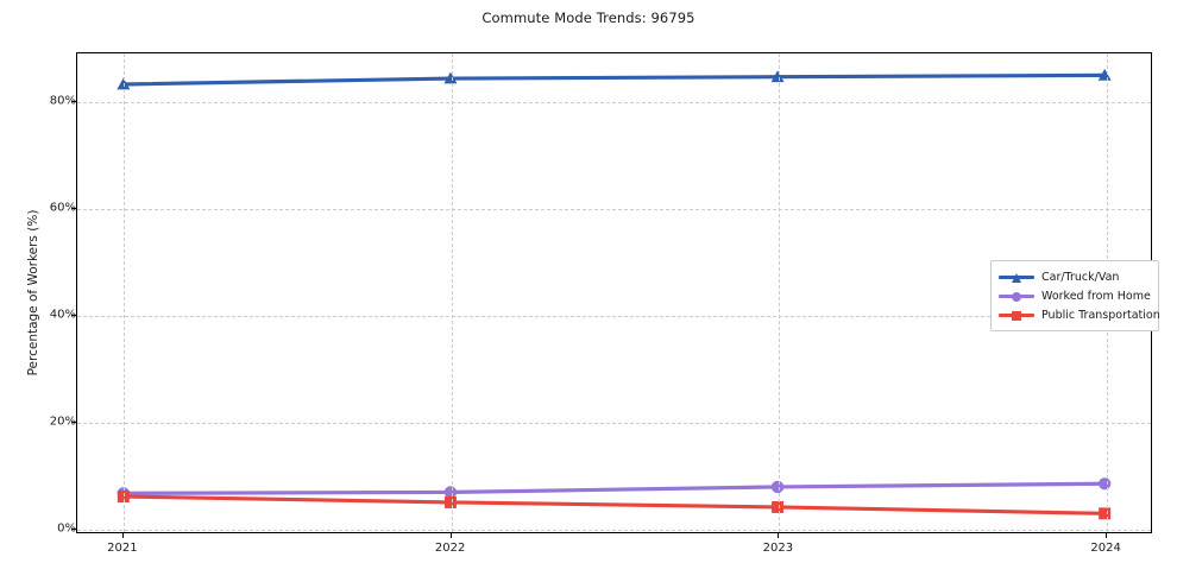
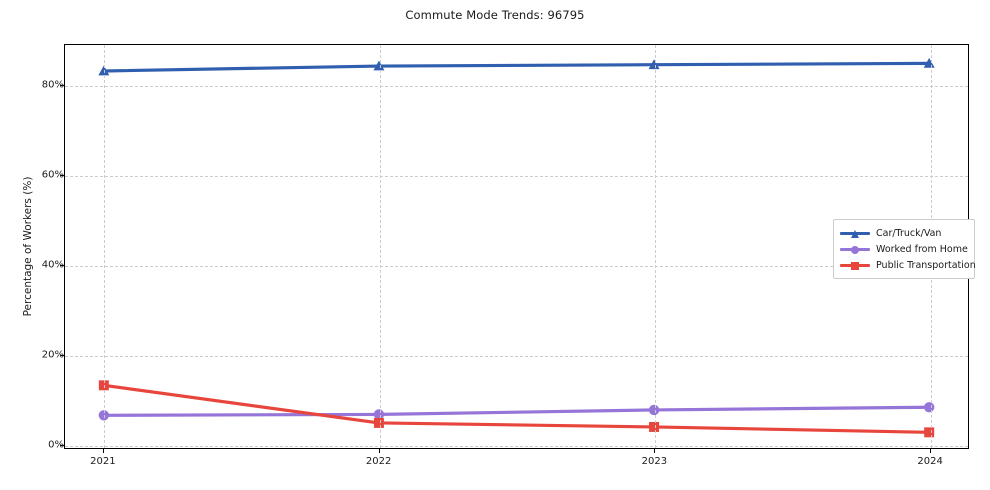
Public Transportation/2021: 6% -> 13%
